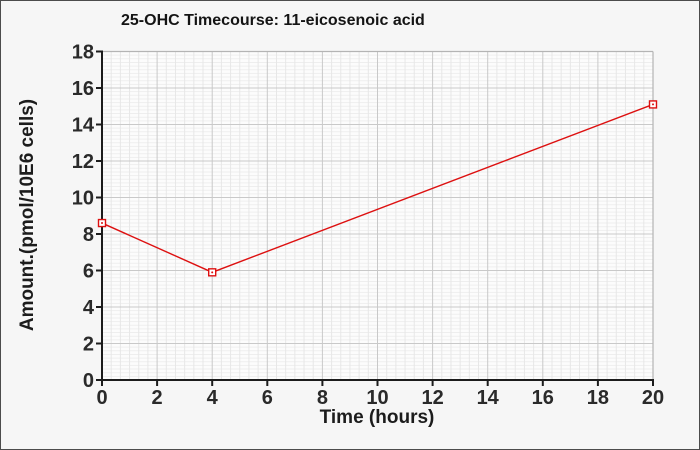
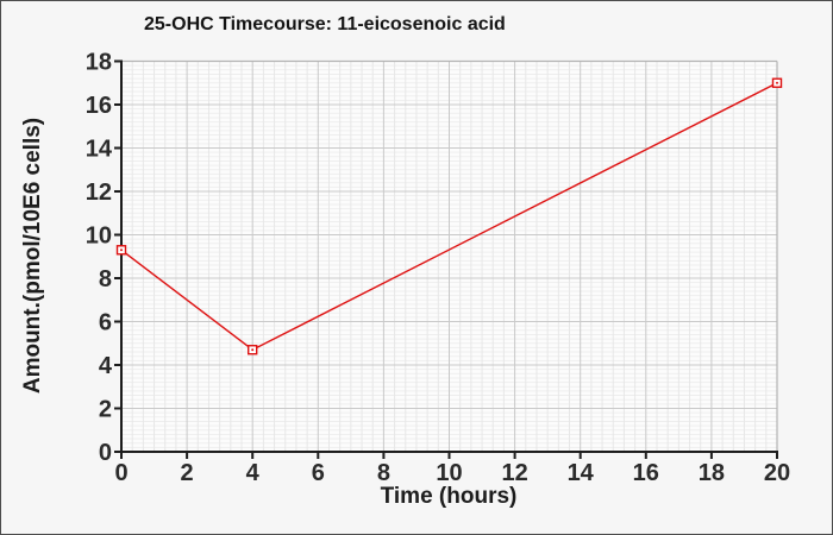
0: 8.6 -> 9.3
4: 5.9 -> 4.7
20: 15.1 -> 17.0
